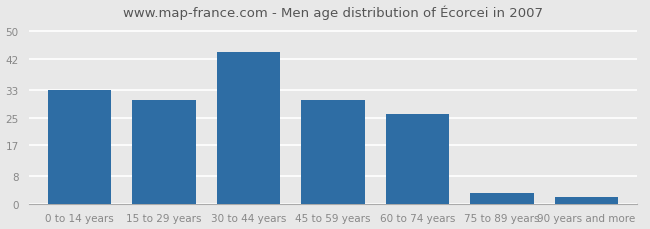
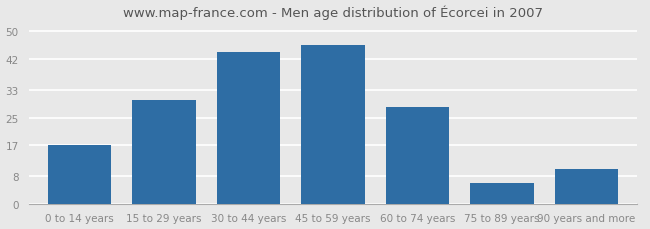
0 to 14 years: 33 -> 17
45 to 59 years: 30 -> 46
60 to 74 years: 26 -> 28
75 to 89 years: 3 -> 6
90 years and more: 2 -> 10
